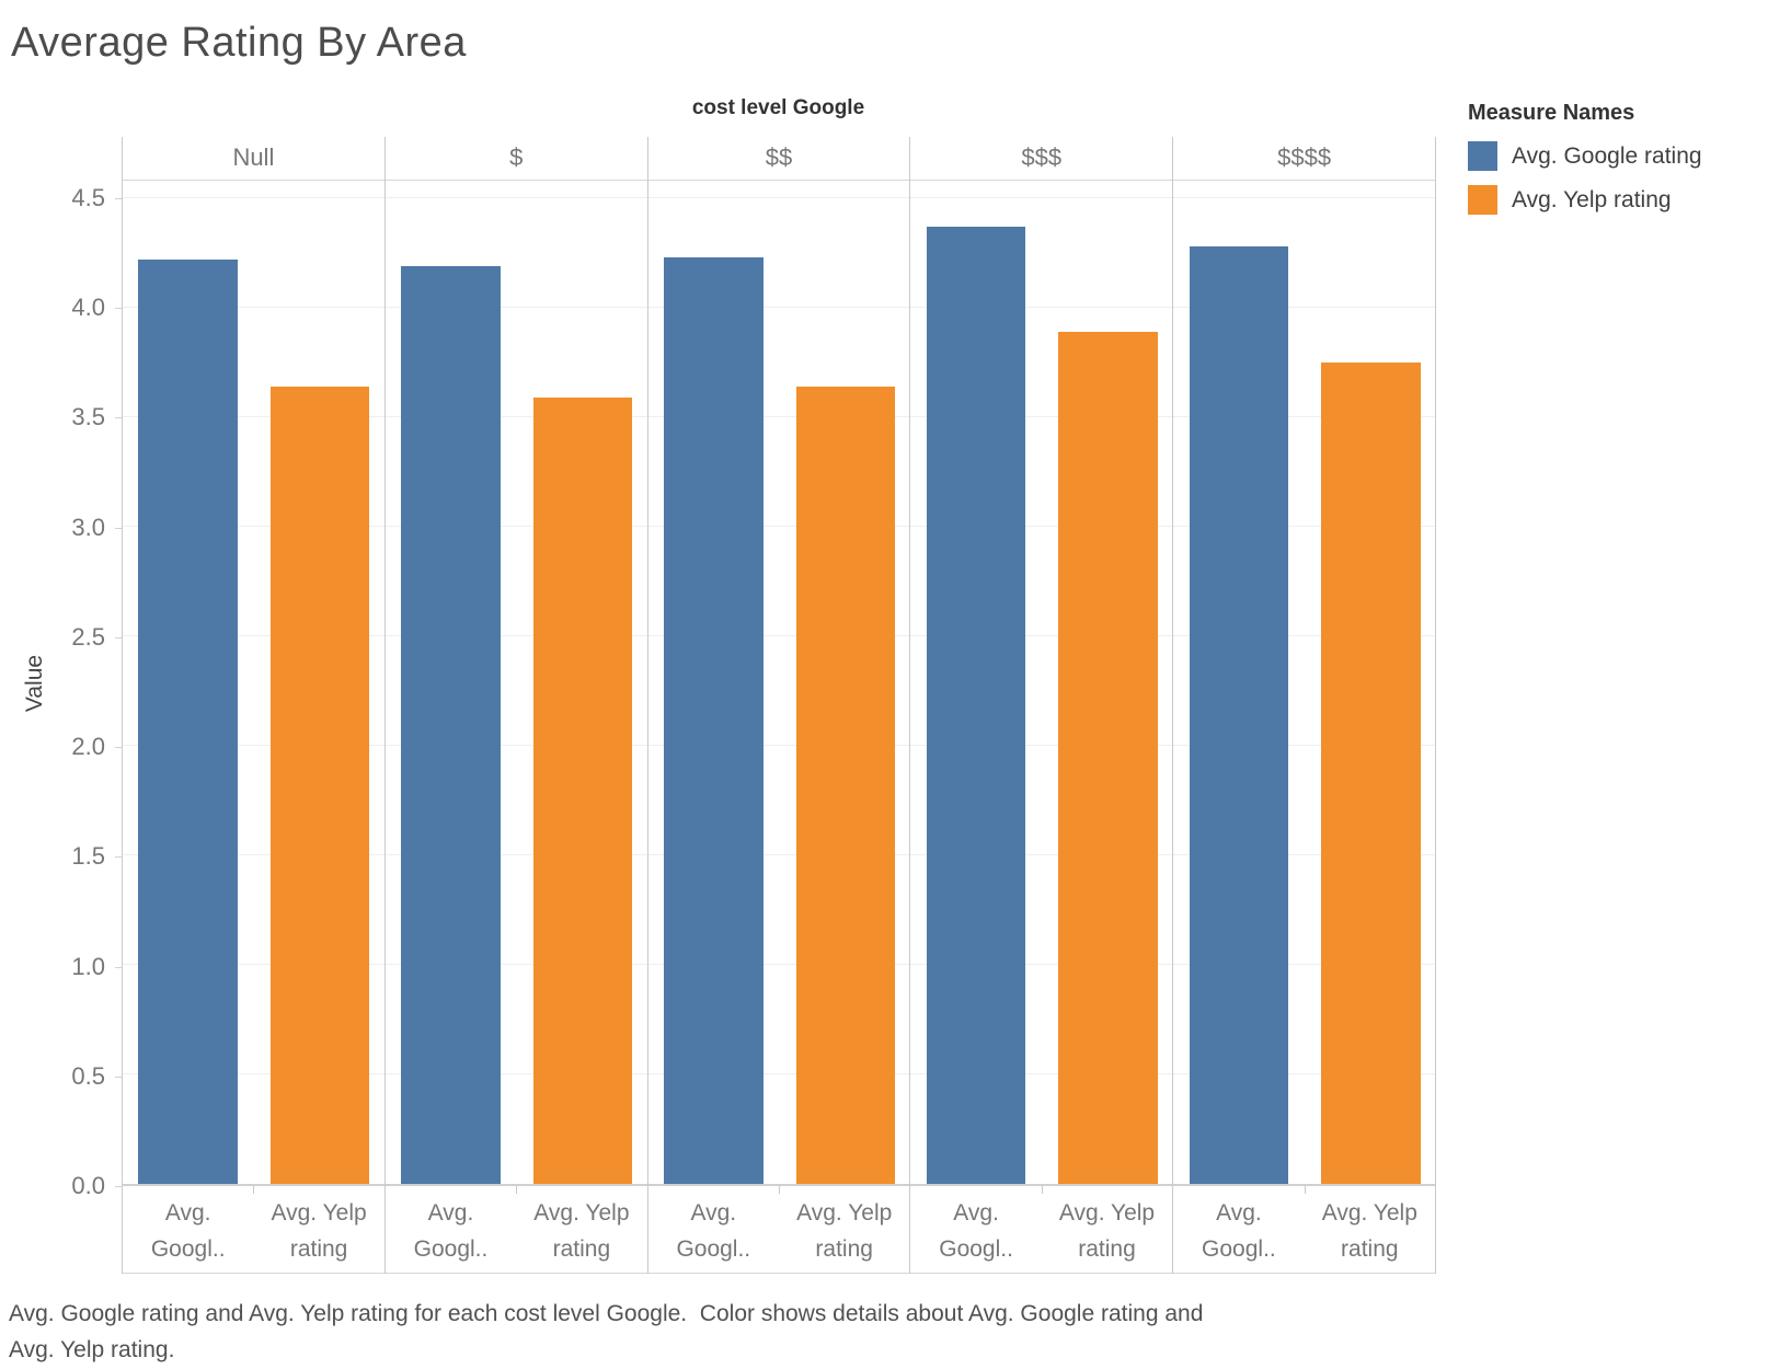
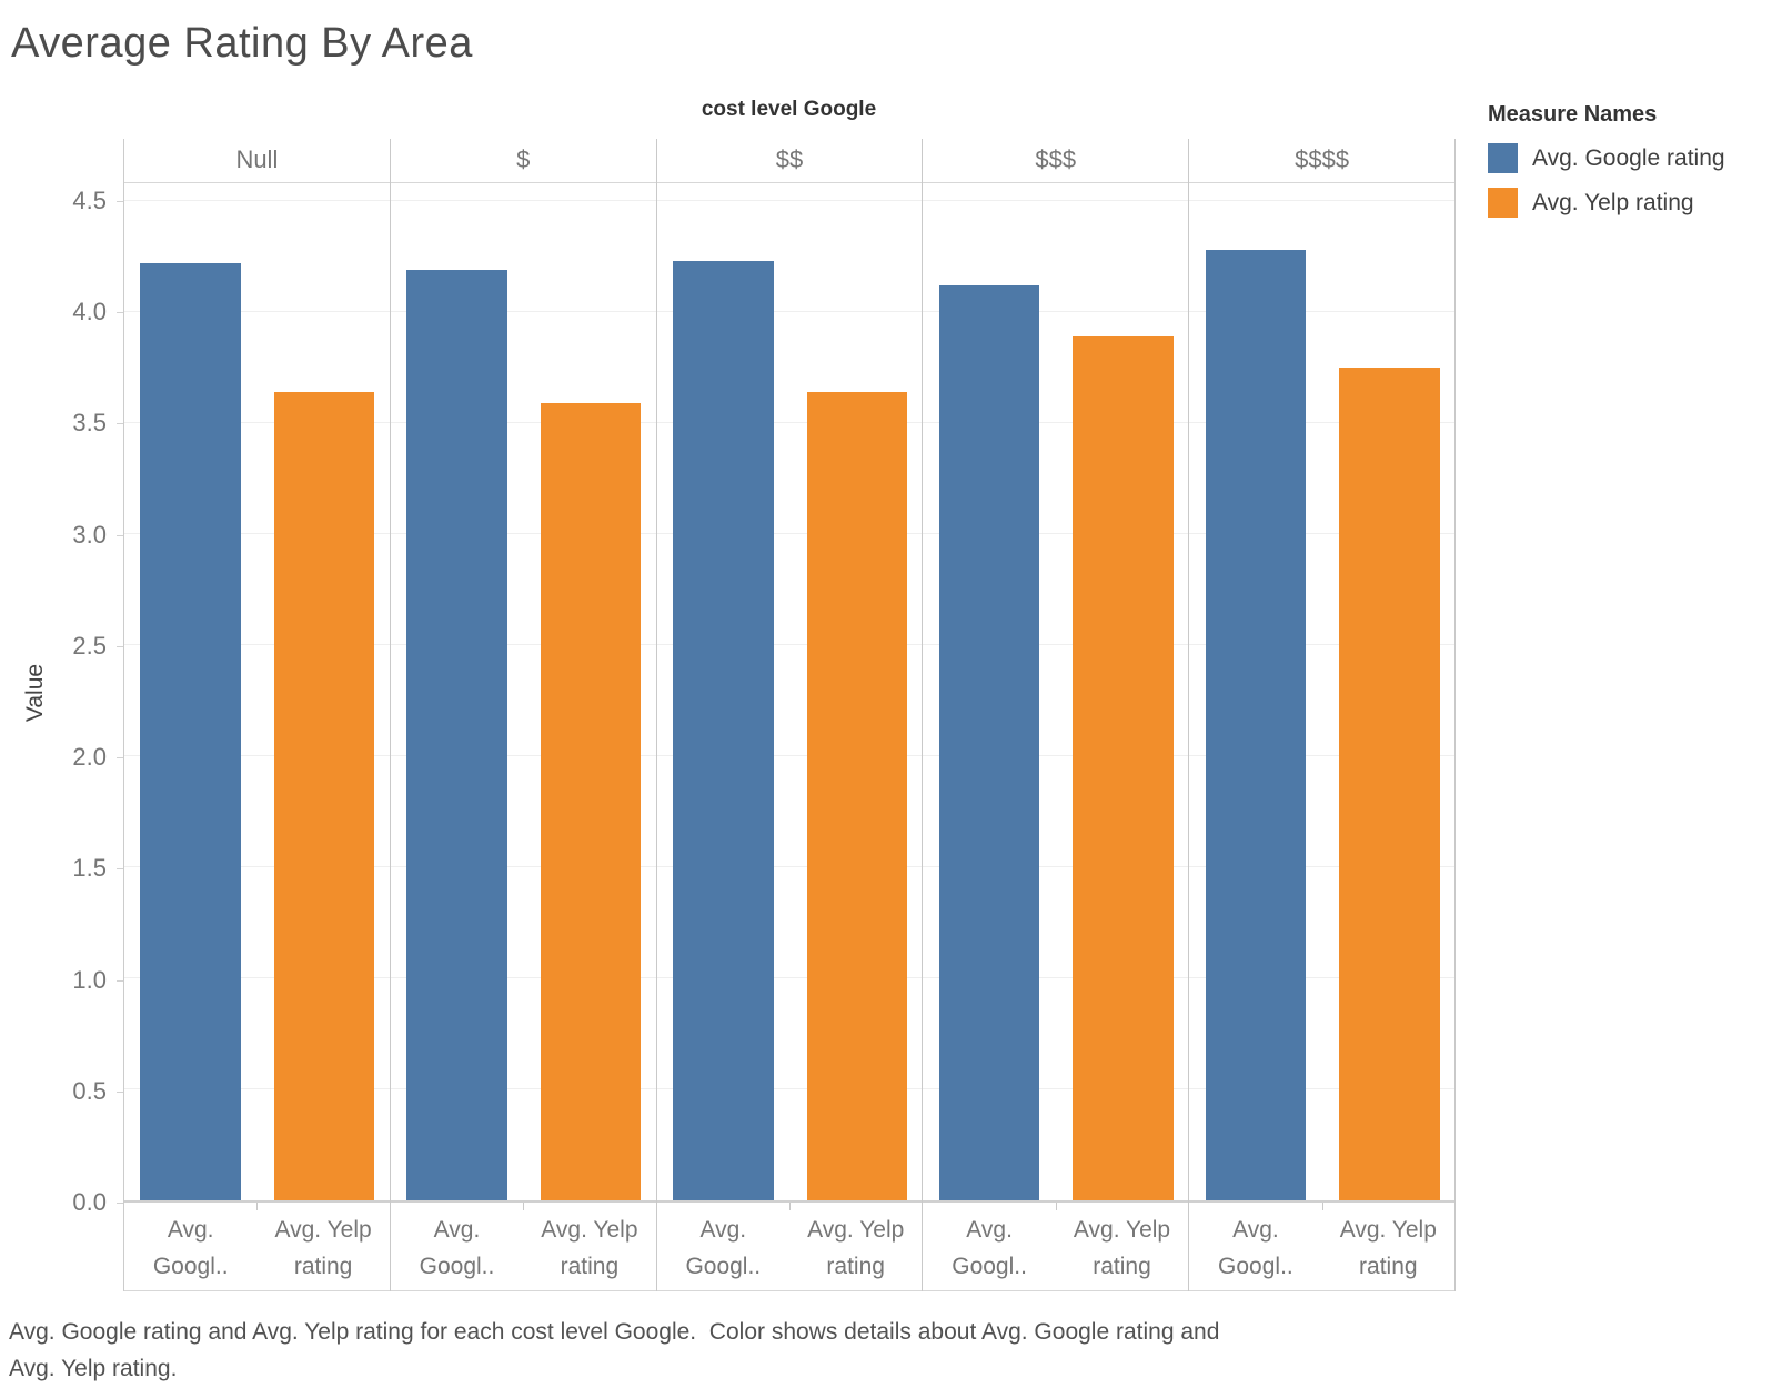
Avg. Google rating/$$$: 4.37 -> 4.12
